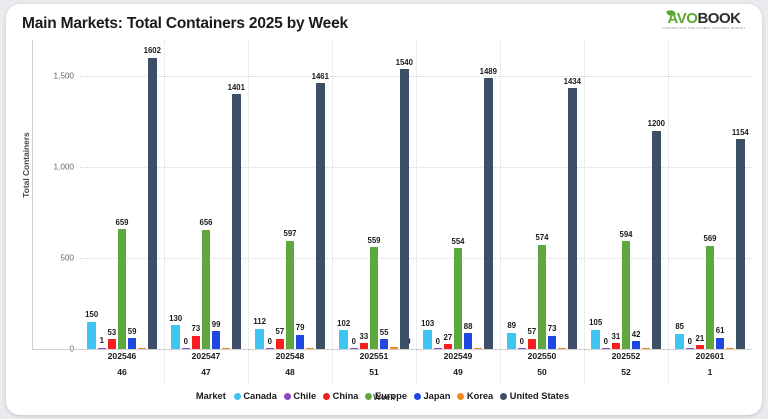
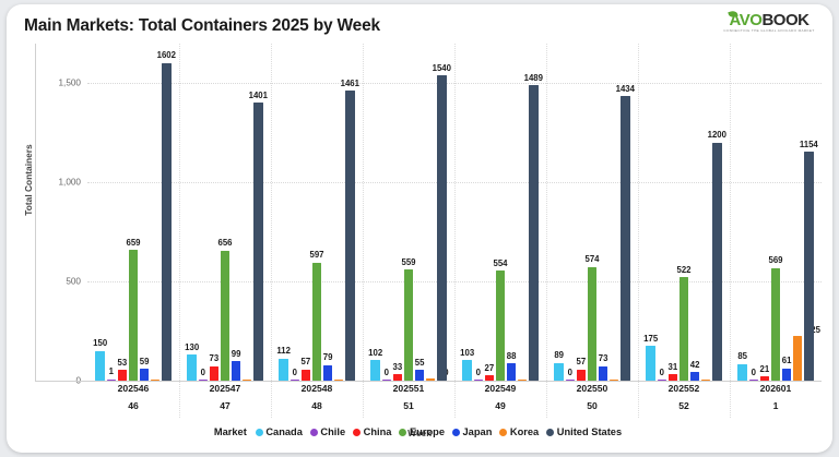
Canada/202552: 105 -> 175
Europe/202552: 594 -> 522
Korea/202601: 3 -> 225
